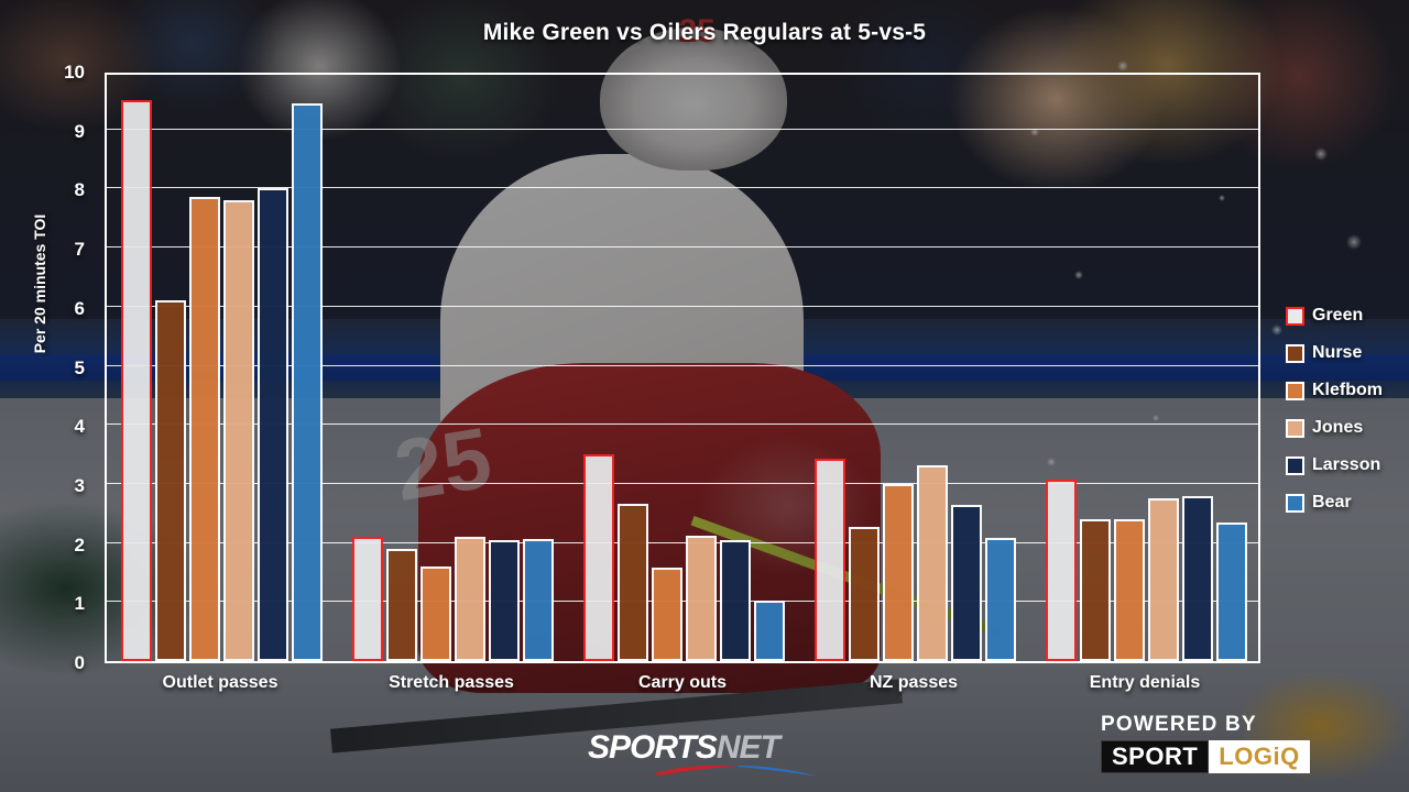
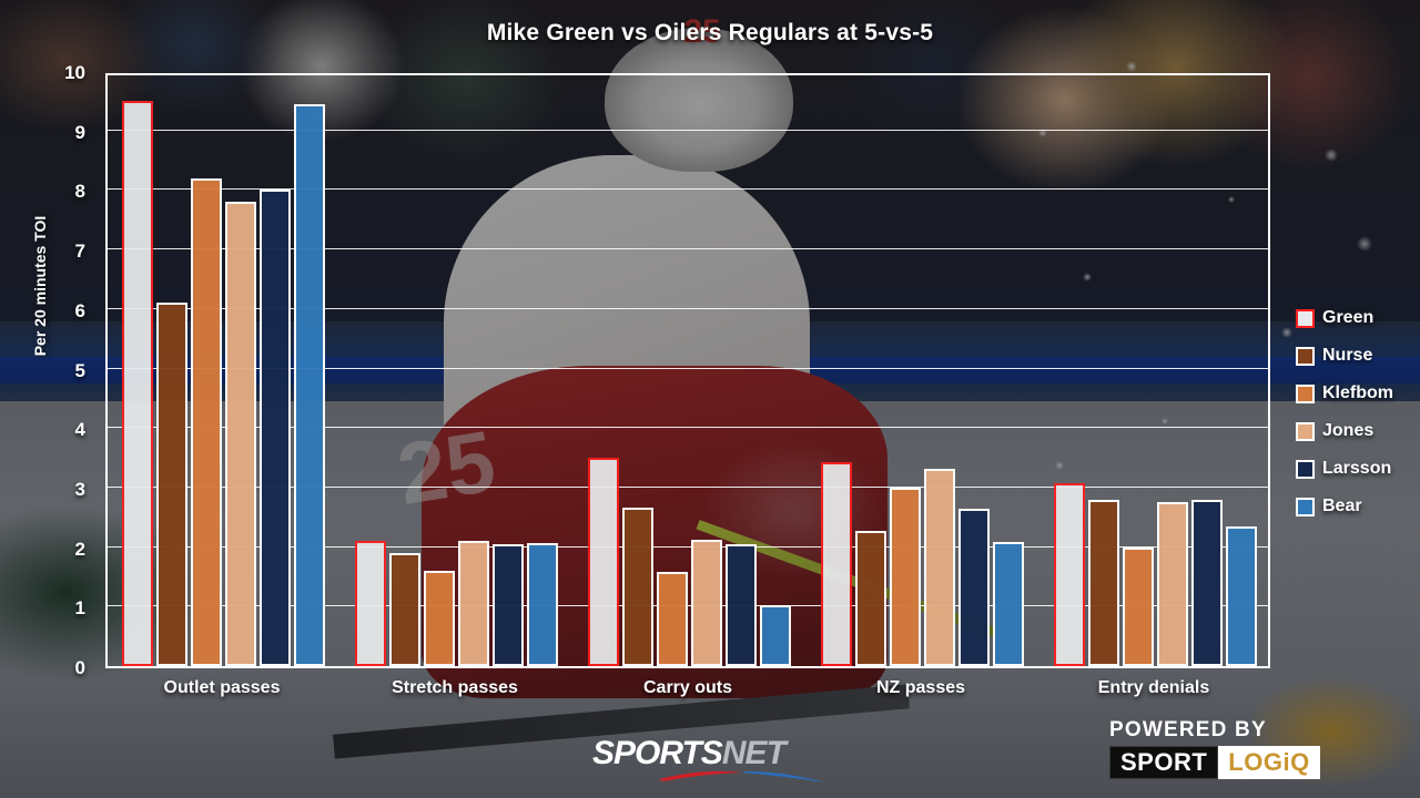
Klefbom/Outlet passes: 7.8 -> 8.2
Nurse/Entry denials: 2.4 -> 2.8
Klefbom/Entry denials: 2.4 -> 2.0
